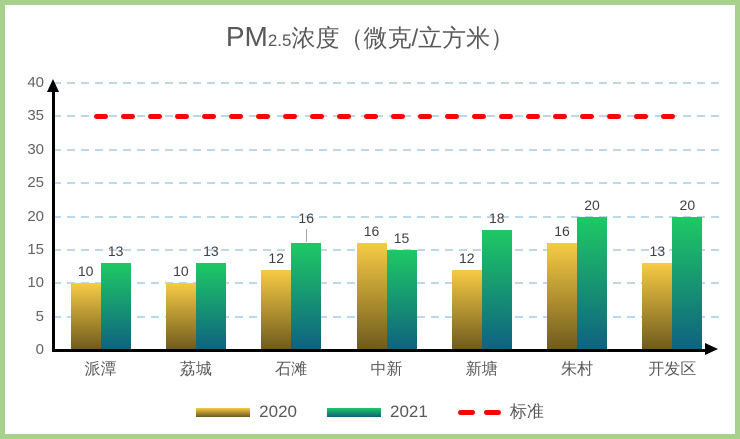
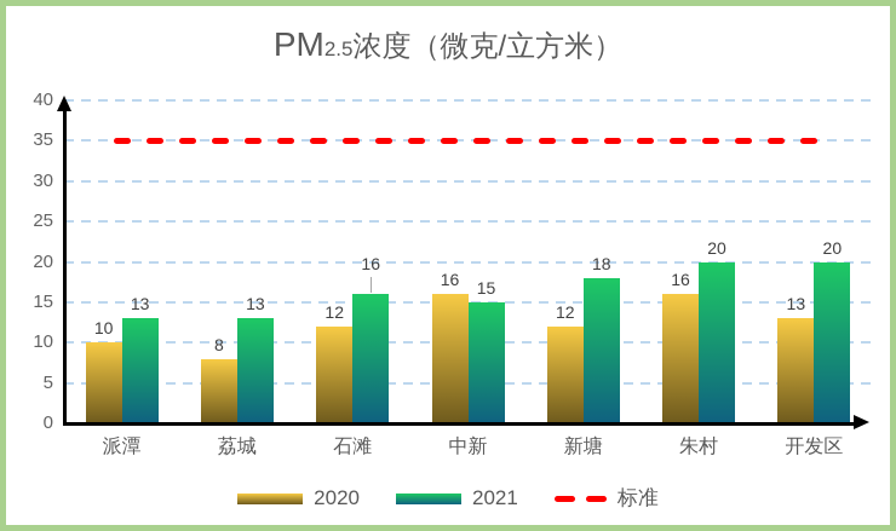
2020/荔城: 10 -> 8
